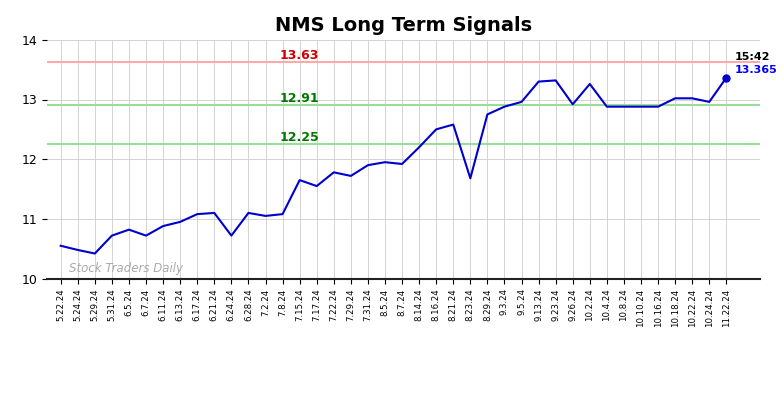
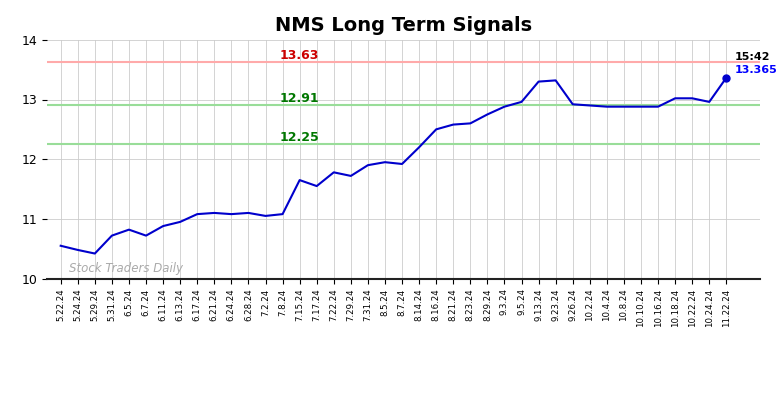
6.24.24: 10.72 -> 11.08
8.23.24: 11.68 -> 12.60
10.2.24: 13.26 -> 12.90
